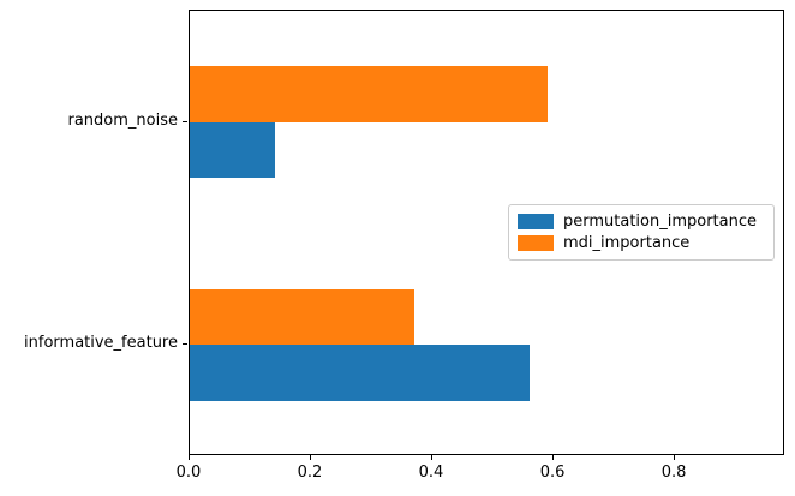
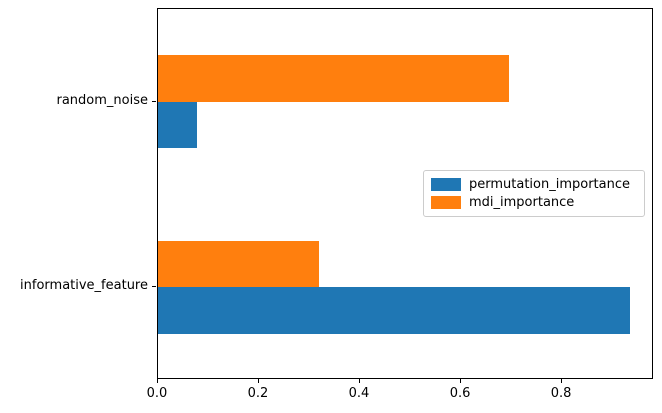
permutation_importance/informative_feature: 0.56 -> 0.94
mdi_importance/informative_feature: 0.37 -> 0.32
permutation_importance/random_noise: 0.14 -> 0.08
mdi_importance/random_noise: 0.59 -> 0.69
